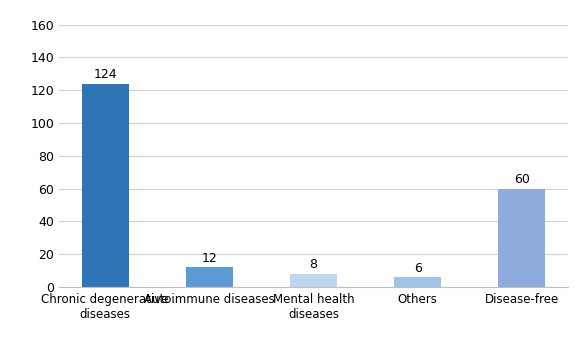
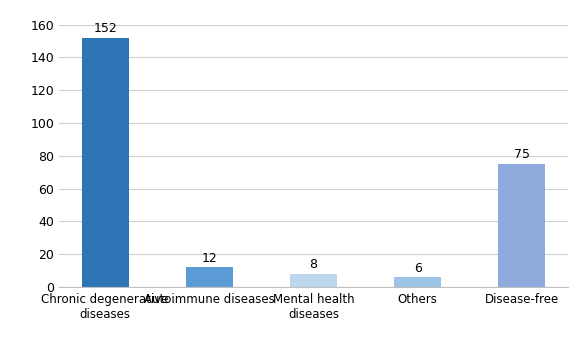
Chronic degenerative diseases: 124 -> 152
Disease-free: 60 -> 75
